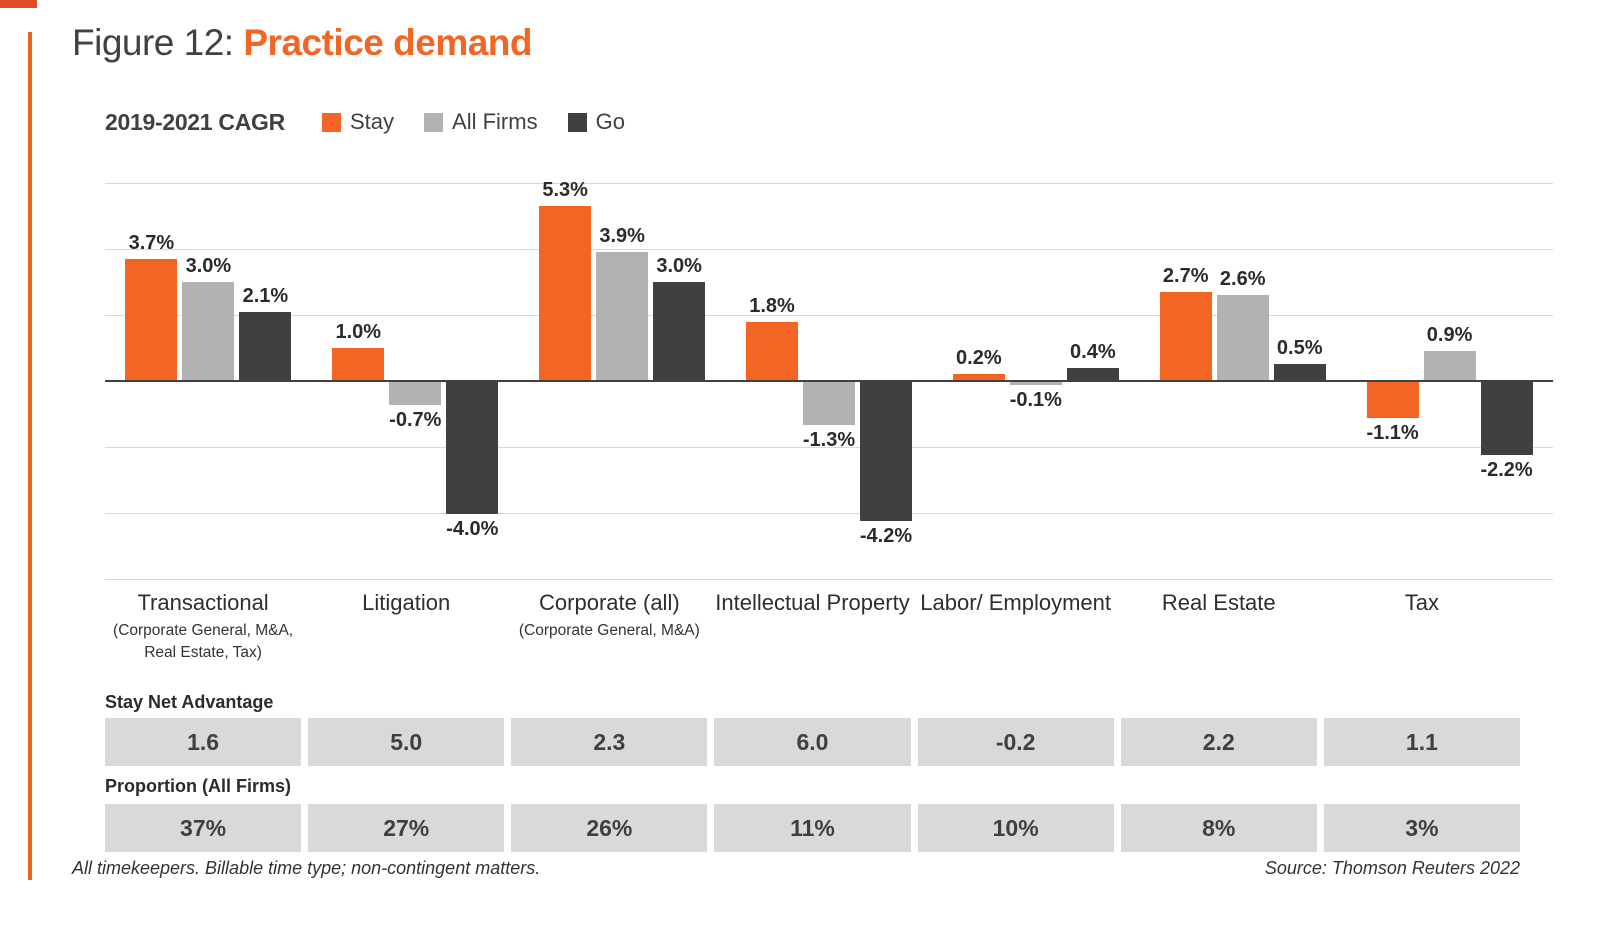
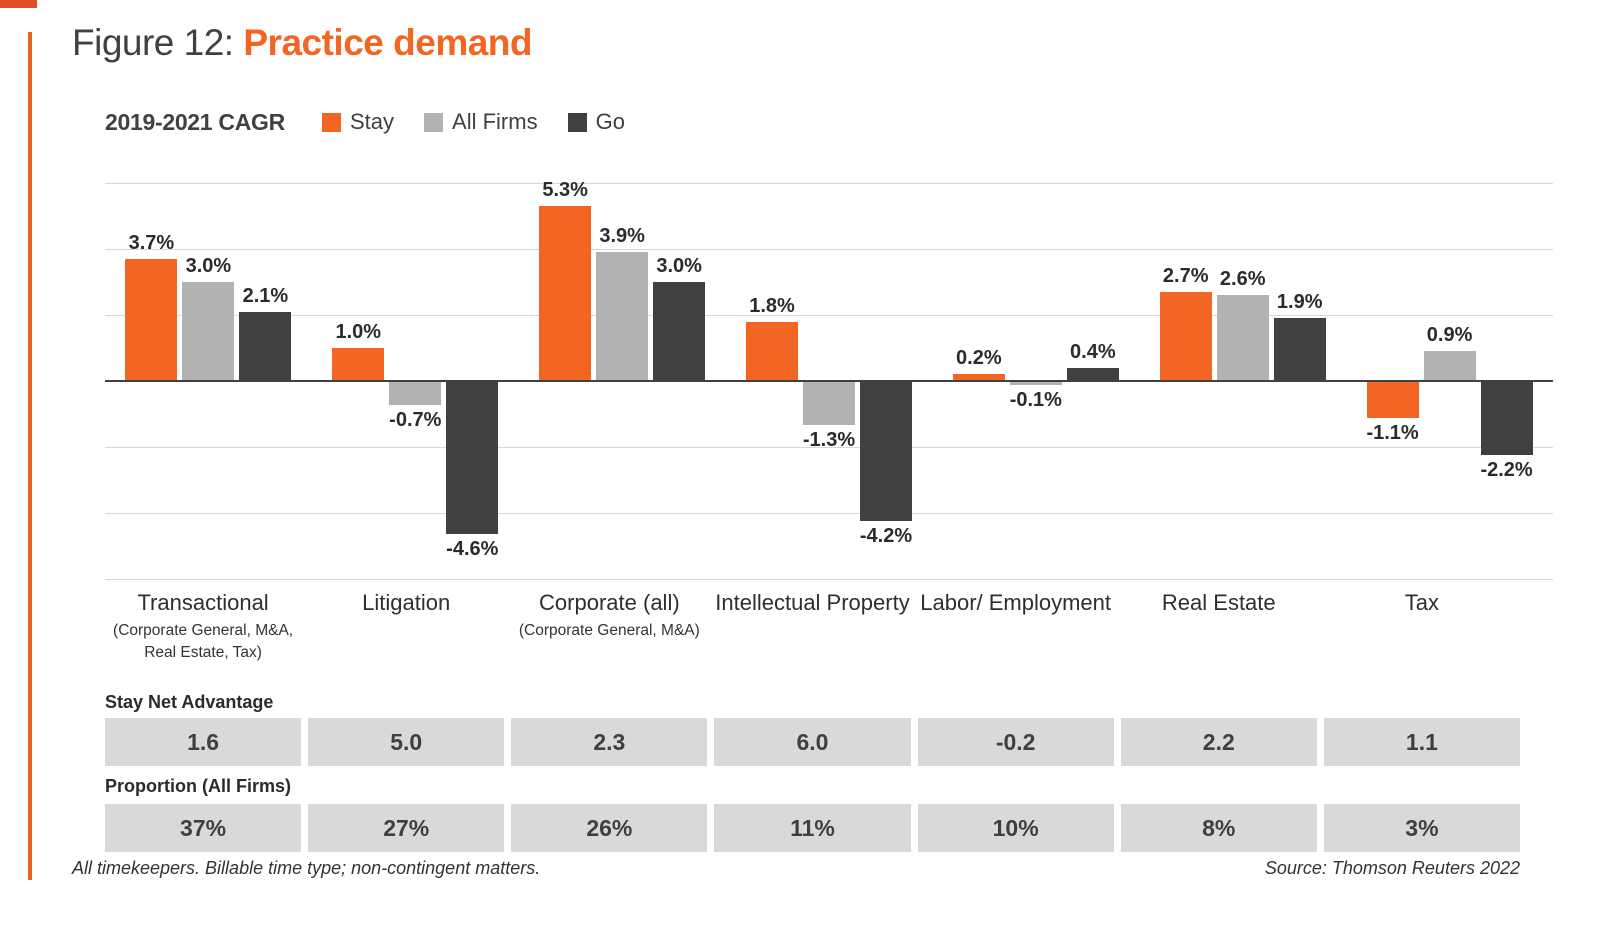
Go/Litigation: -4.0% -> -4.6%
Go/Real Estate: 0.5% -> 1.9%
